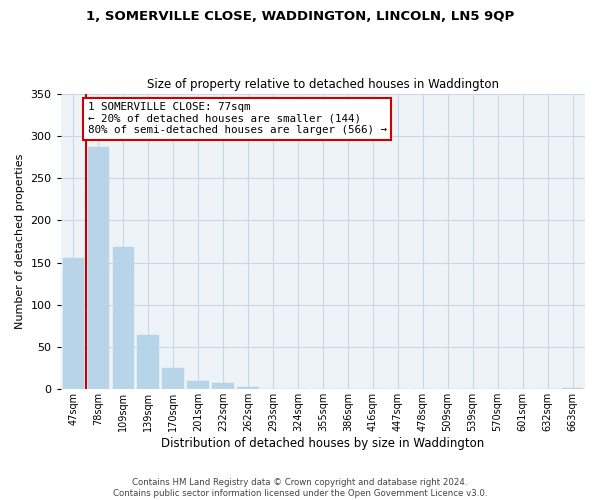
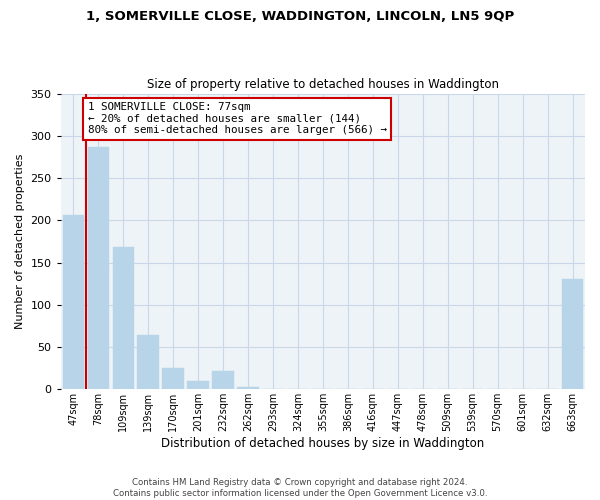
47sqm: 155 -> 206
232sqm: 7 -> 22
663sqm: 2 -> 130
